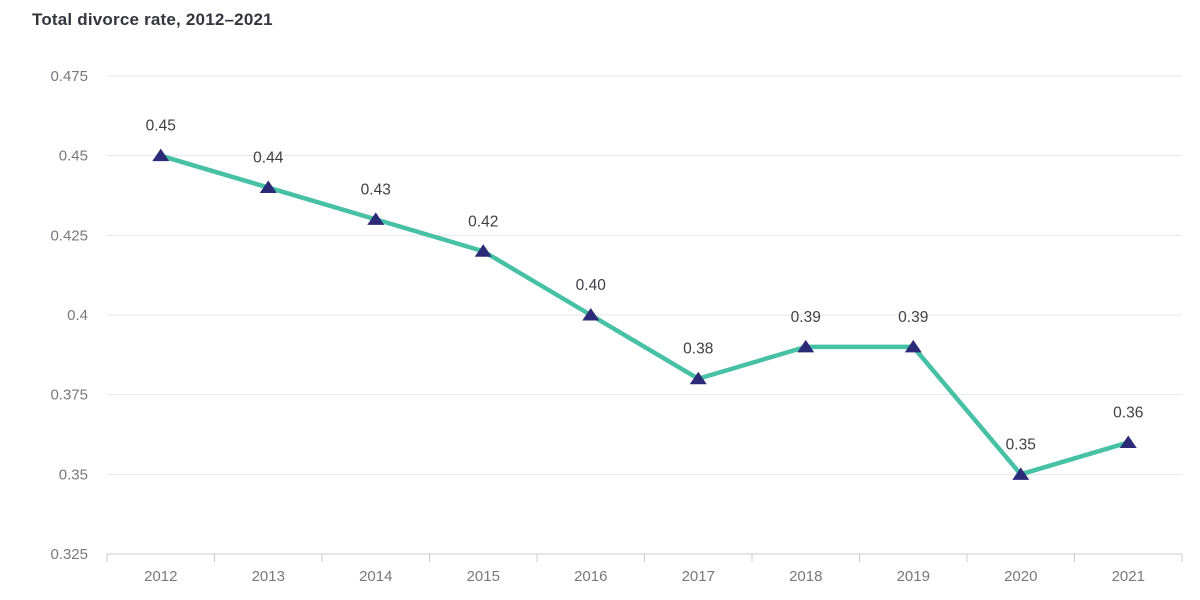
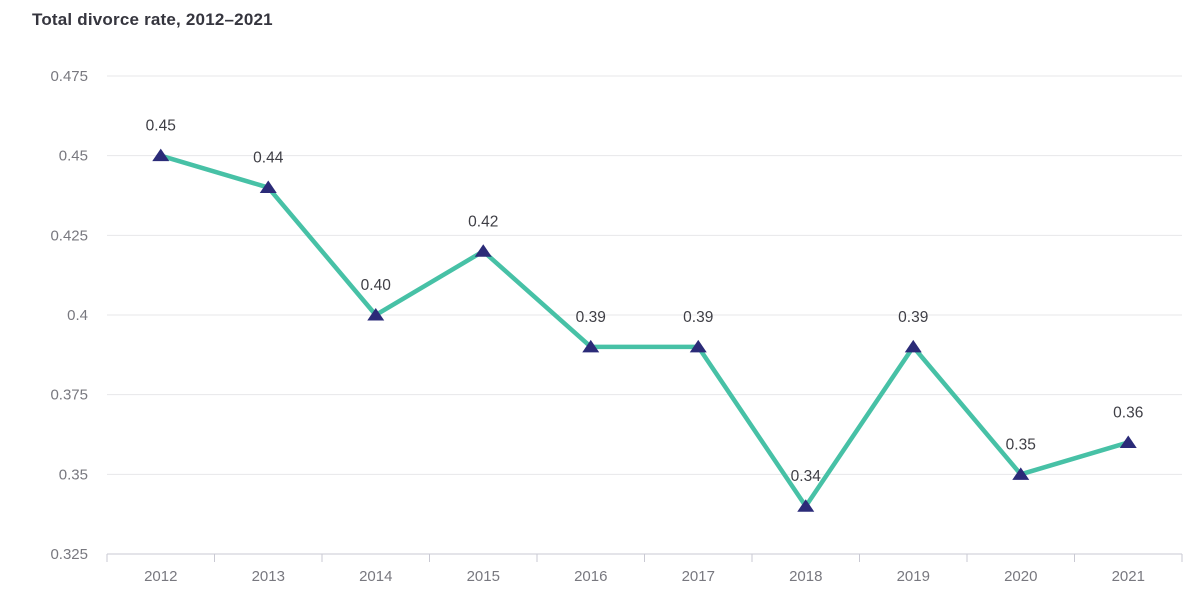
2014: 0.43 -> 0.40
2016: 0.40 -> 0.39
2017: 0.38 -> 0.39
2018: 0.39 -> 0.34
